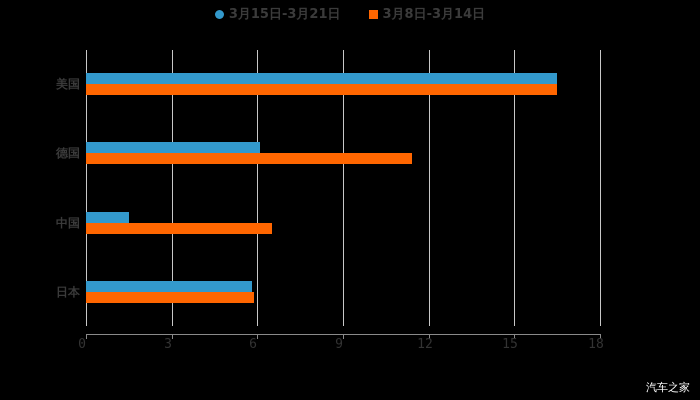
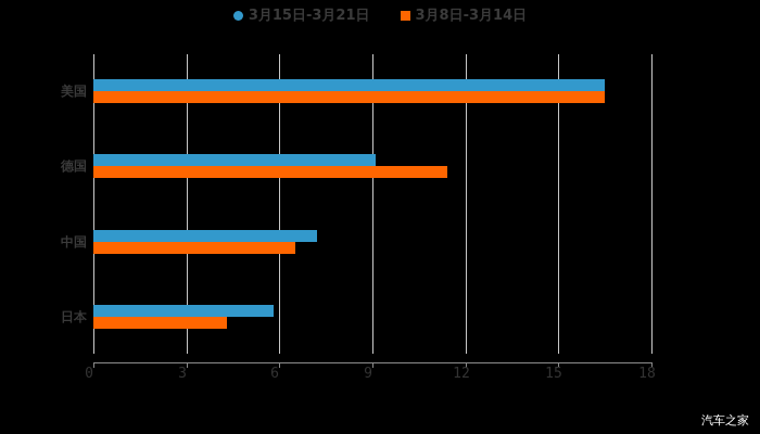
3月15日-3月21日/德国: 6.1 -> 9.1
3月15日-3月21日/中国: 1.5 -> 7.2
3月8日-3月14日/日本: 5.9 -> 4.3
